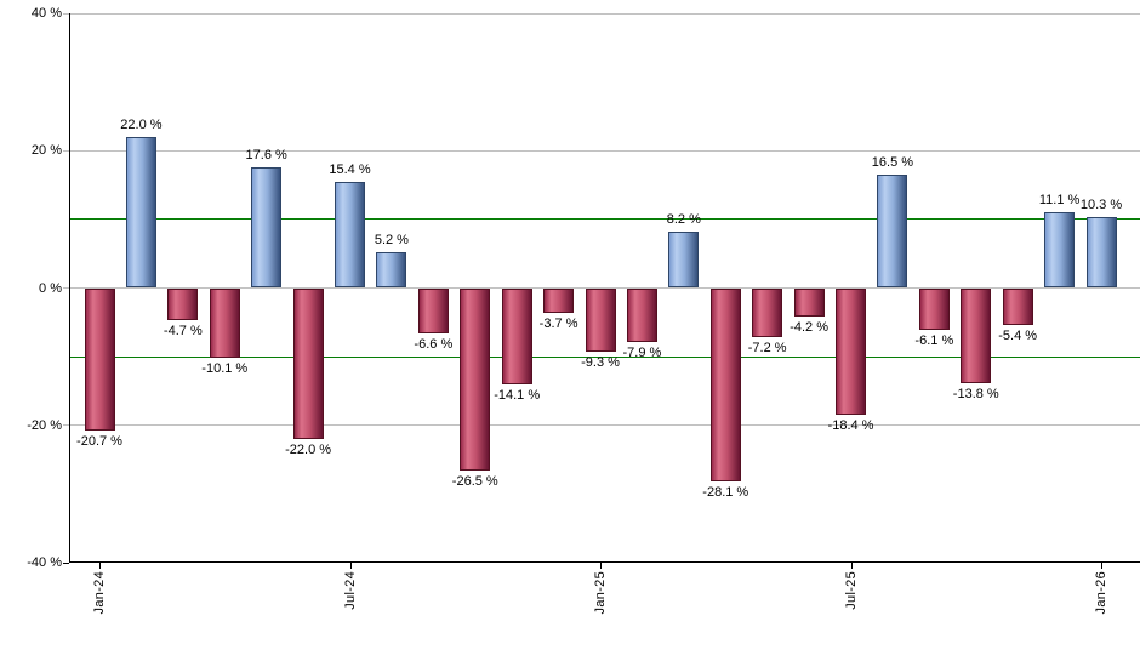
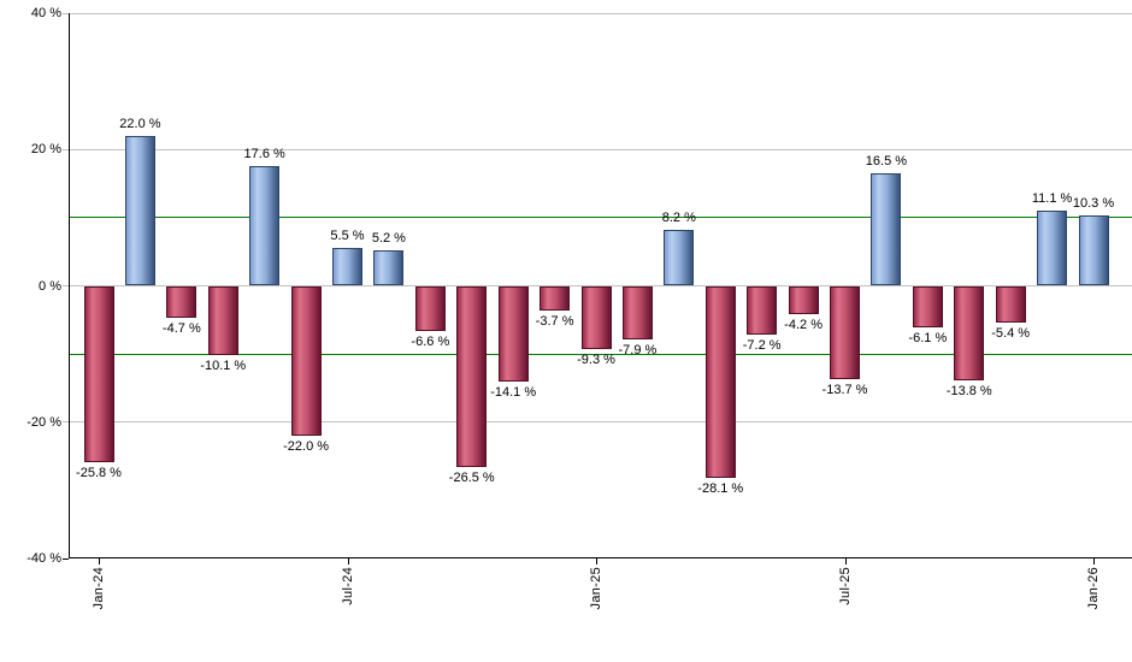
Jan-24: -20.7 -> -25.8
Jul-24: 15.4 -> 5.5
Jul-25: -18.4 -> -13.7
